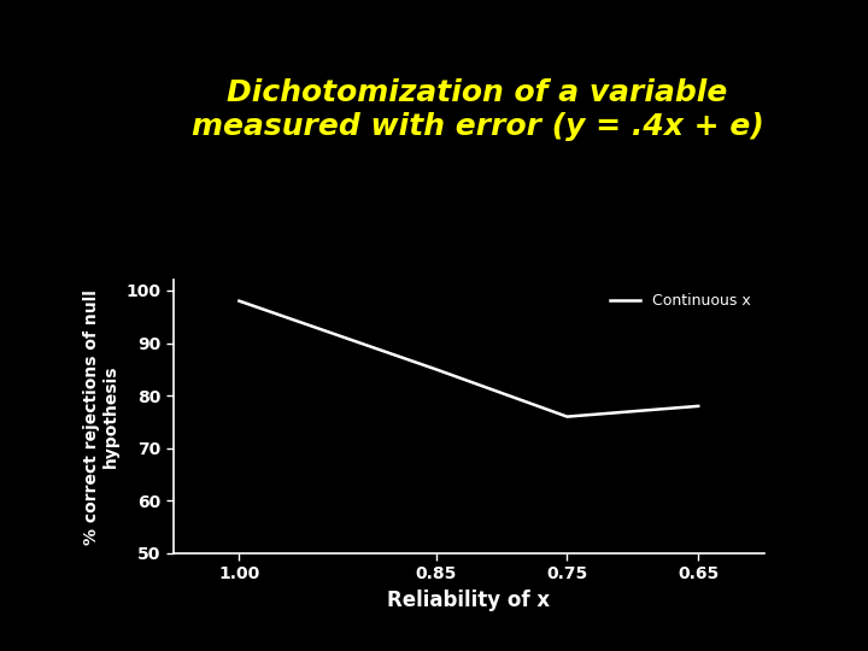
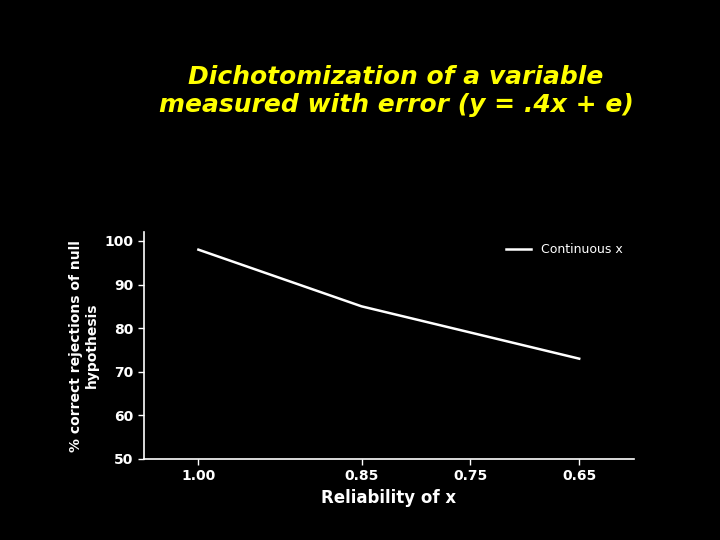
0.75: 76 -> 79
0.65: 78 -> 73
